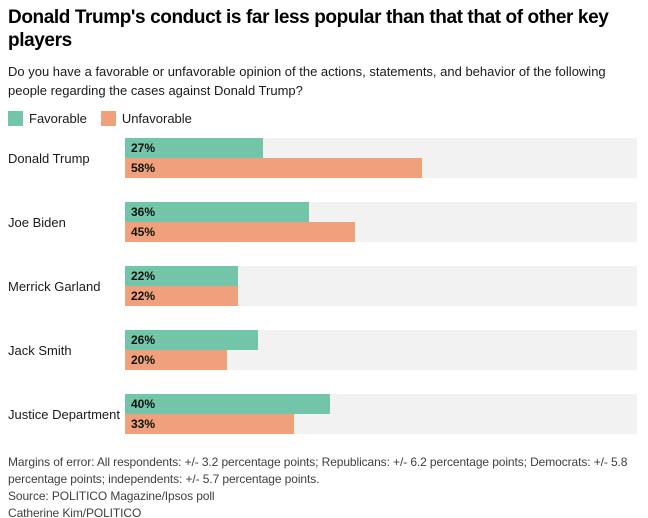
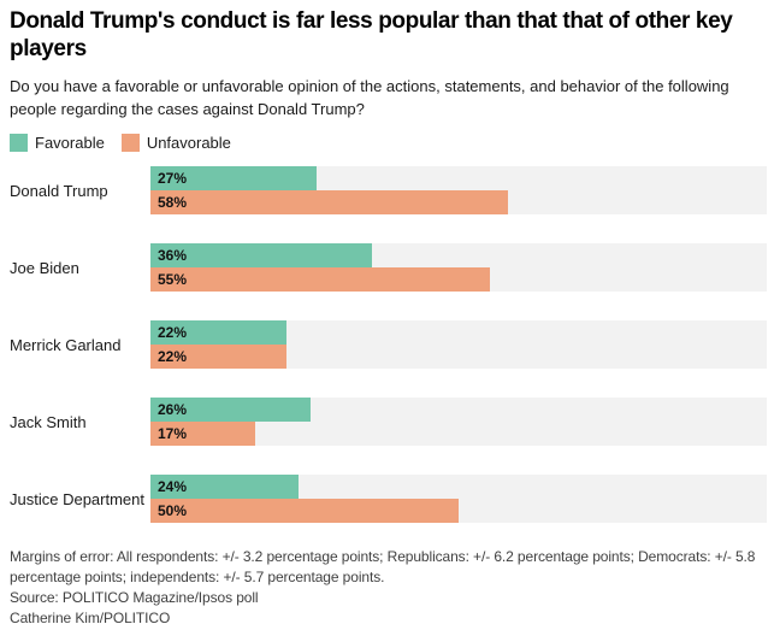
Unfavorable/Joe Biden: 45% -> 55%
Unfavorable/Jack Smith: 20% -> 17%
Favorable/Justice Department: 40% -> 24%
Unfavorable/Justice Department: 33% -> 50%
